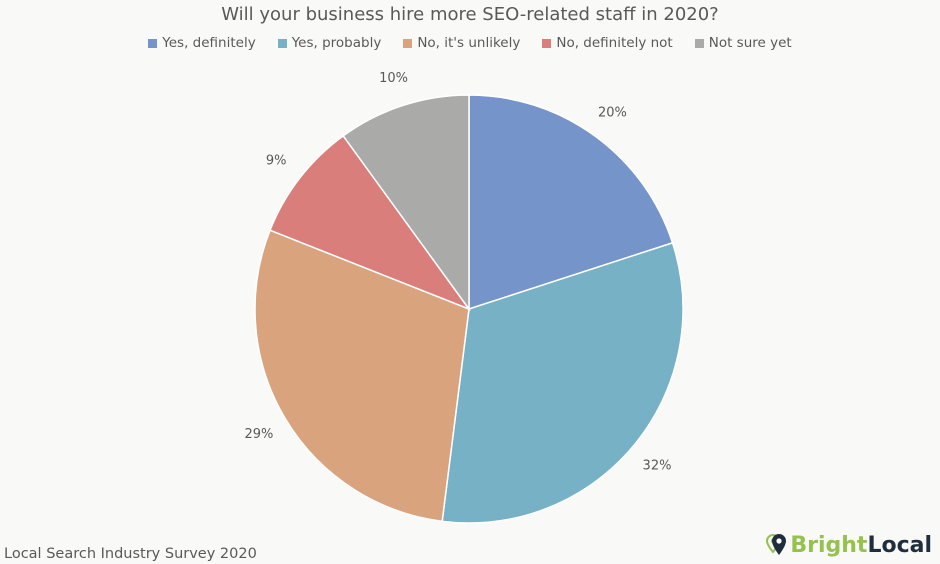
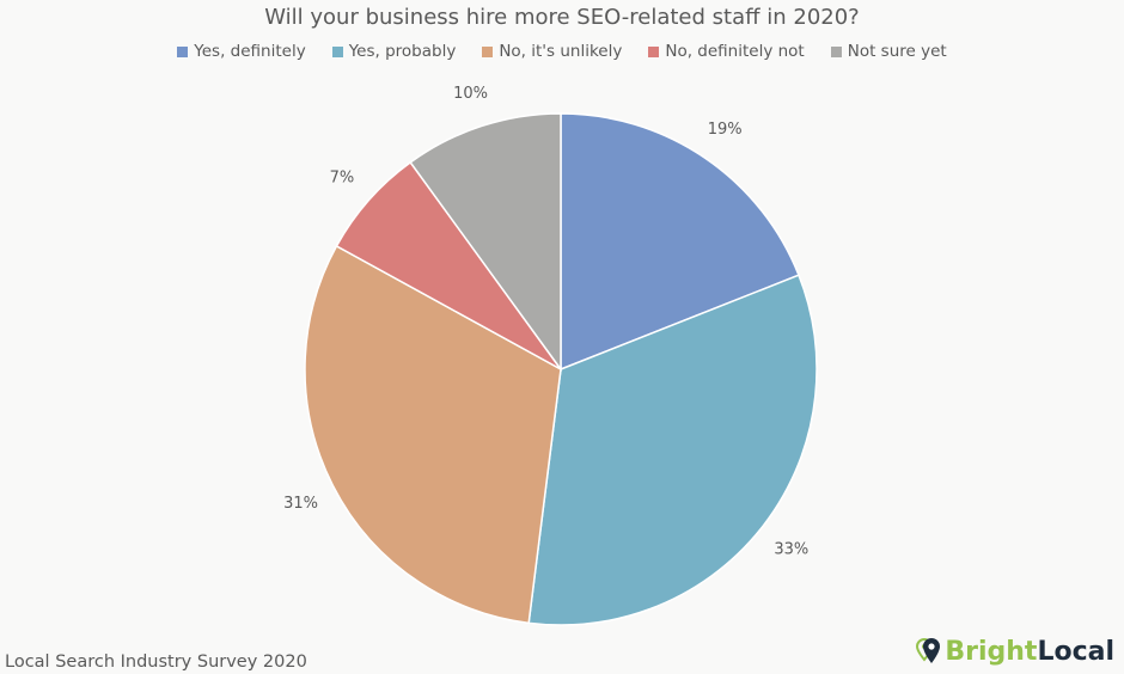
Yes, definitely: 20% -> 19%
Yes, probably: 32% -> 33%
No, it's unlikely: 29% -> 31%
No, definitely not: 9% -> 7%
